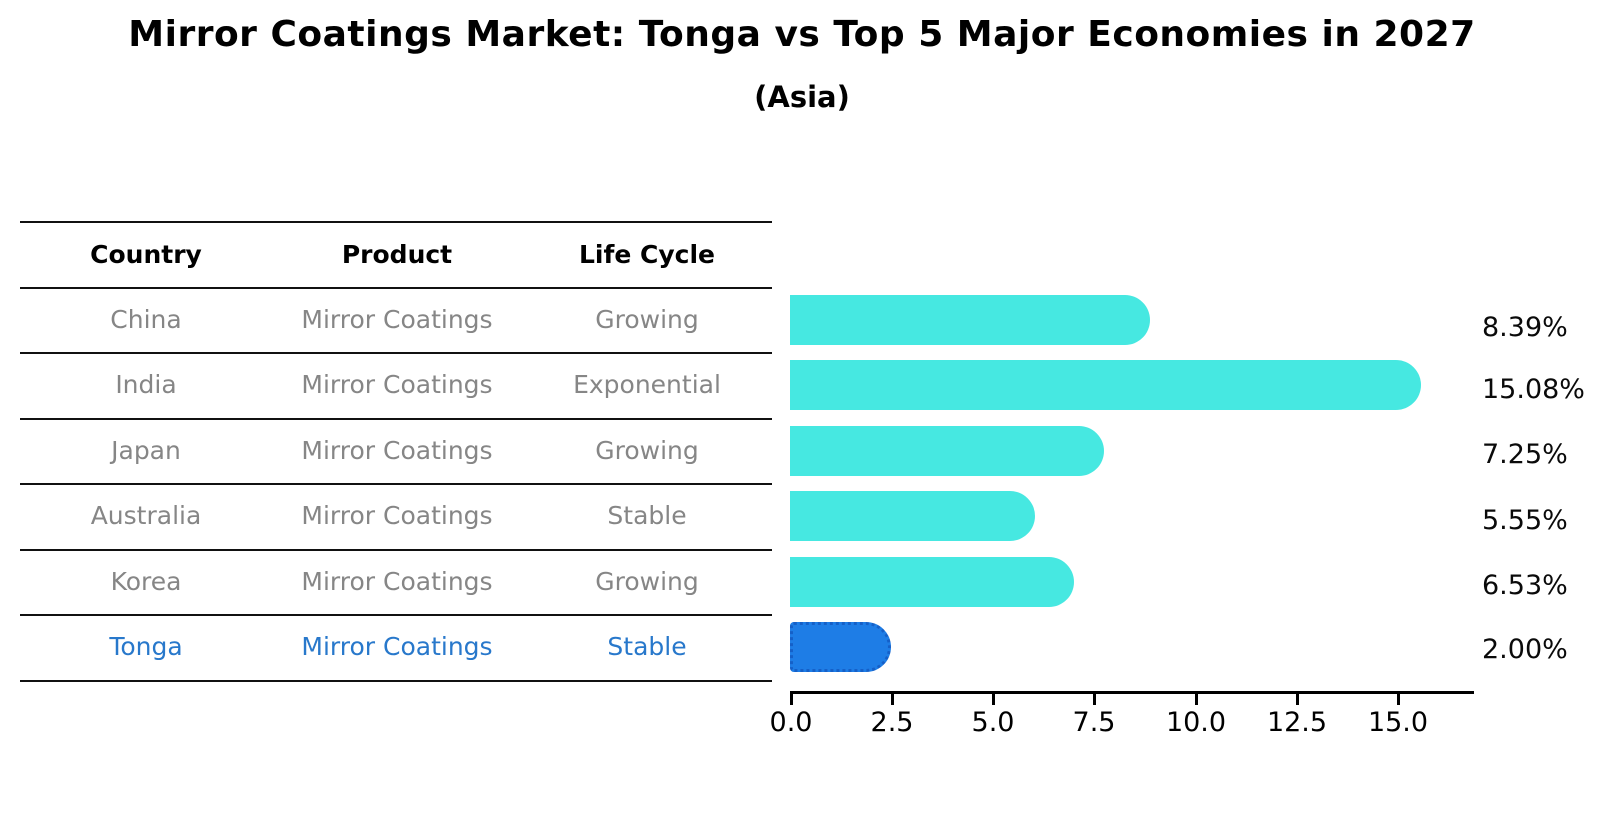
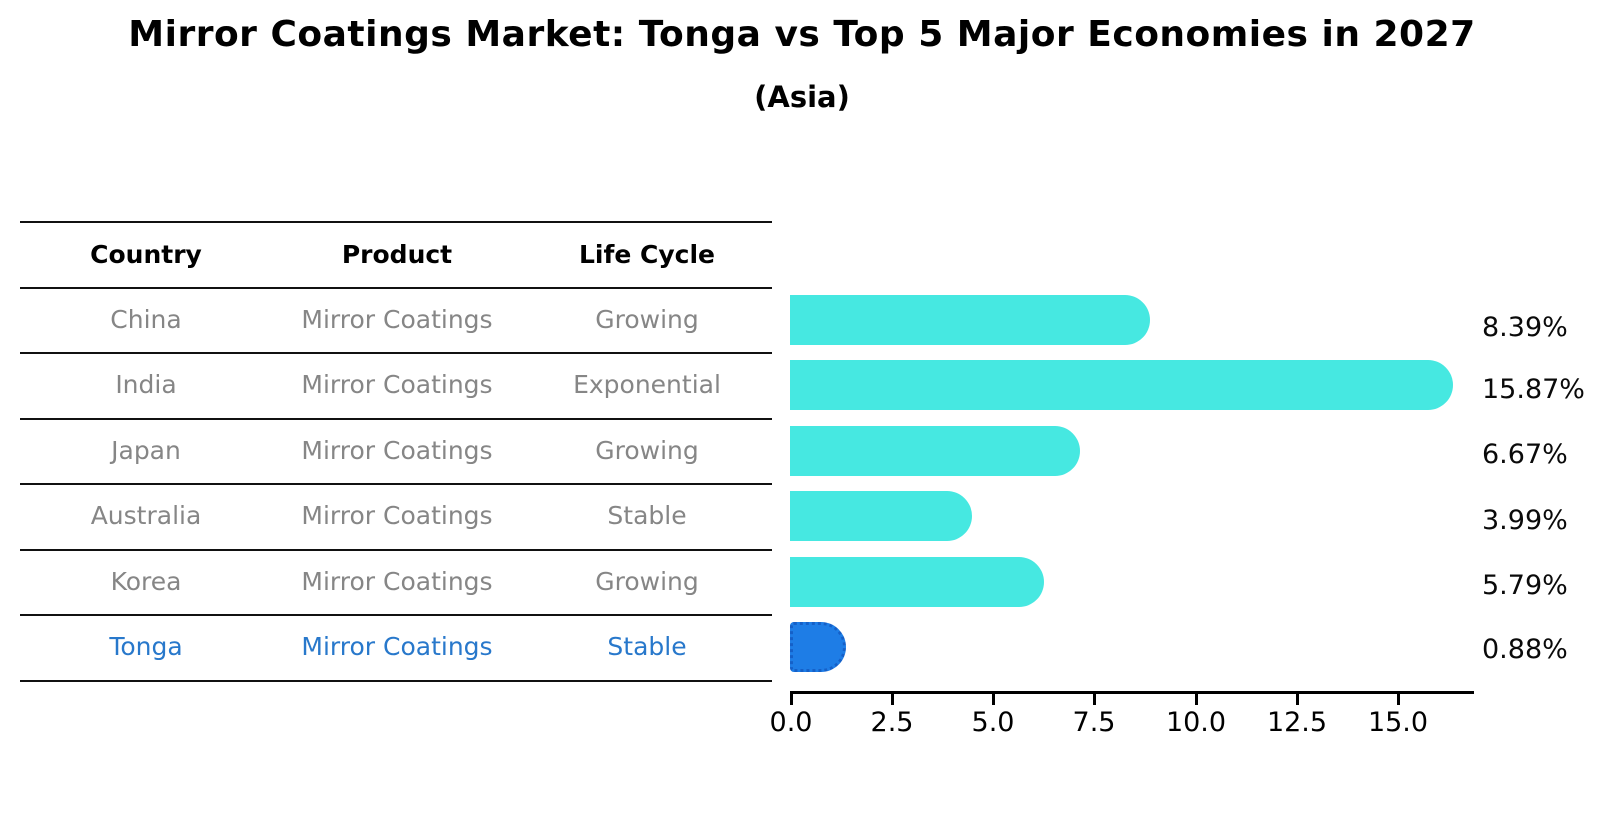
India: 15.08% -> 15.87%
Japan: 7.25% -> 6.67%
Australia: 5.55% -> 3.99%
Korea: 6.53% -> 5.79%
Tonga: 2.00% -> 0.88%
